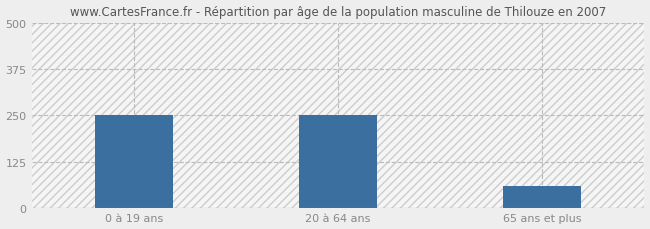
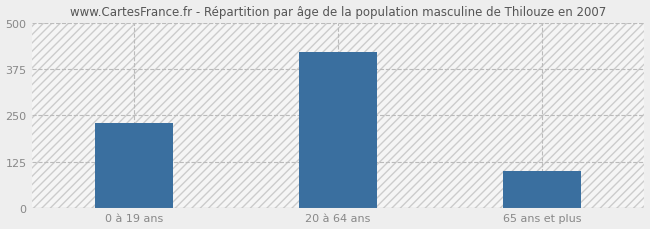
0 à 19 ans: 250 -> 230
20 à 64 ans: 250 -> 420
65 ans et plus: 60 -> 100
